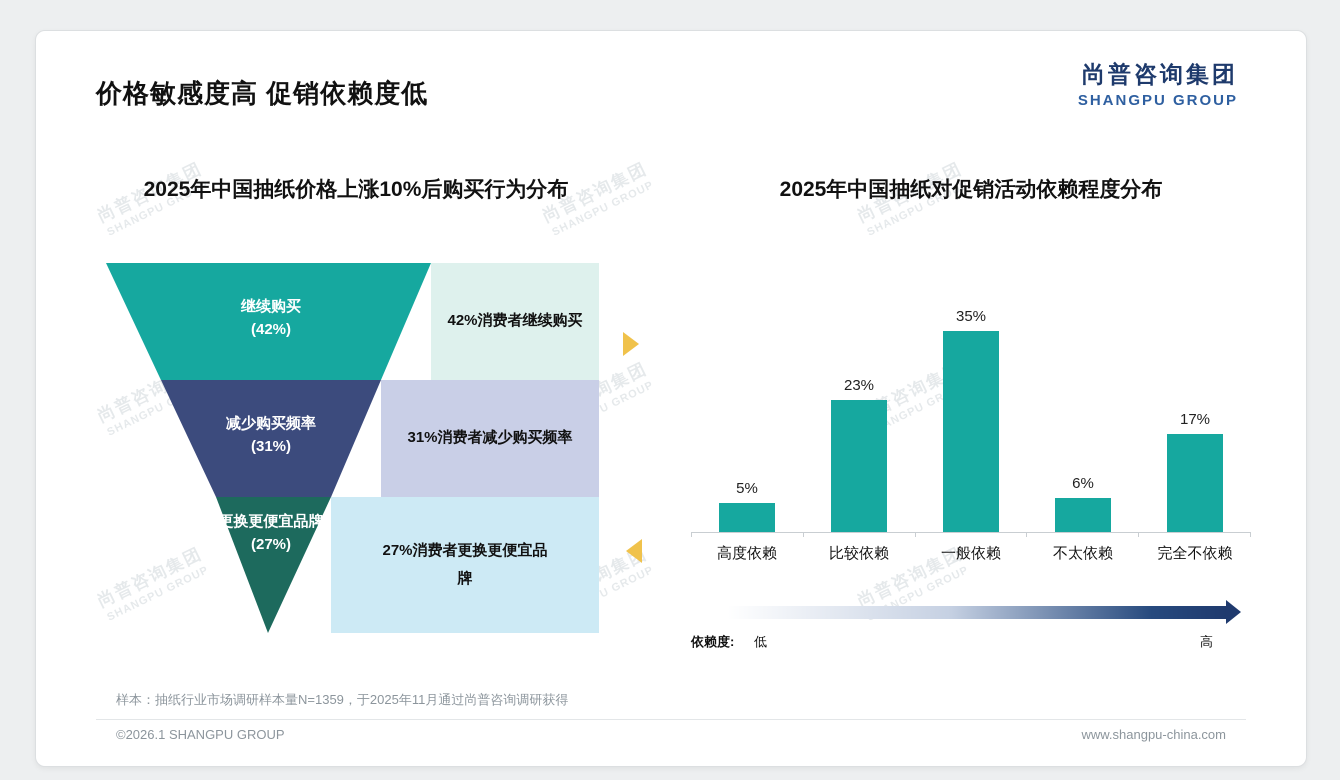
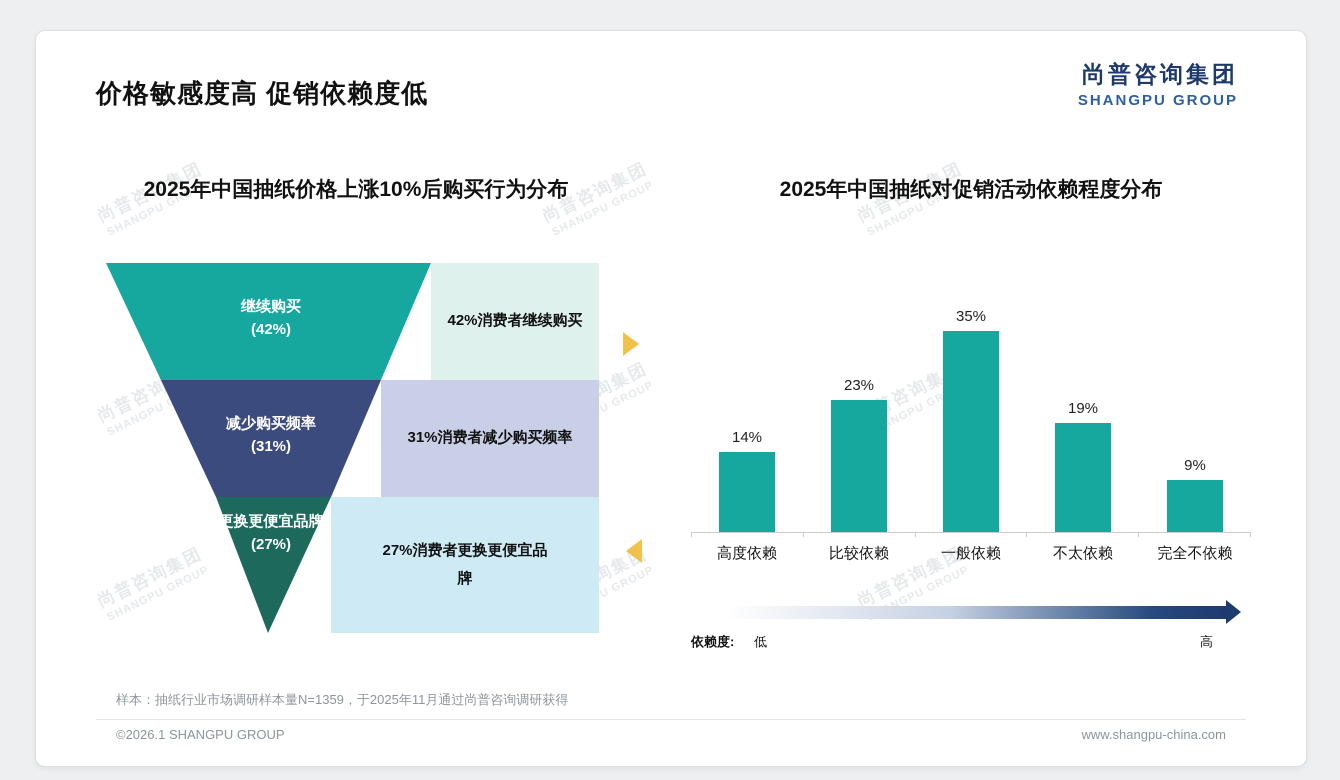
2025年中国抽纸对促销活动依赖程度分布/高度依赖: 5% -> 14%
2025年中国抽纸对促销活动依赖程度分布/不太依赖: 6% -> 19%
2025年中国抽纸对促销活动依赖程度分布/完全不依赖: 17% -> 9%
